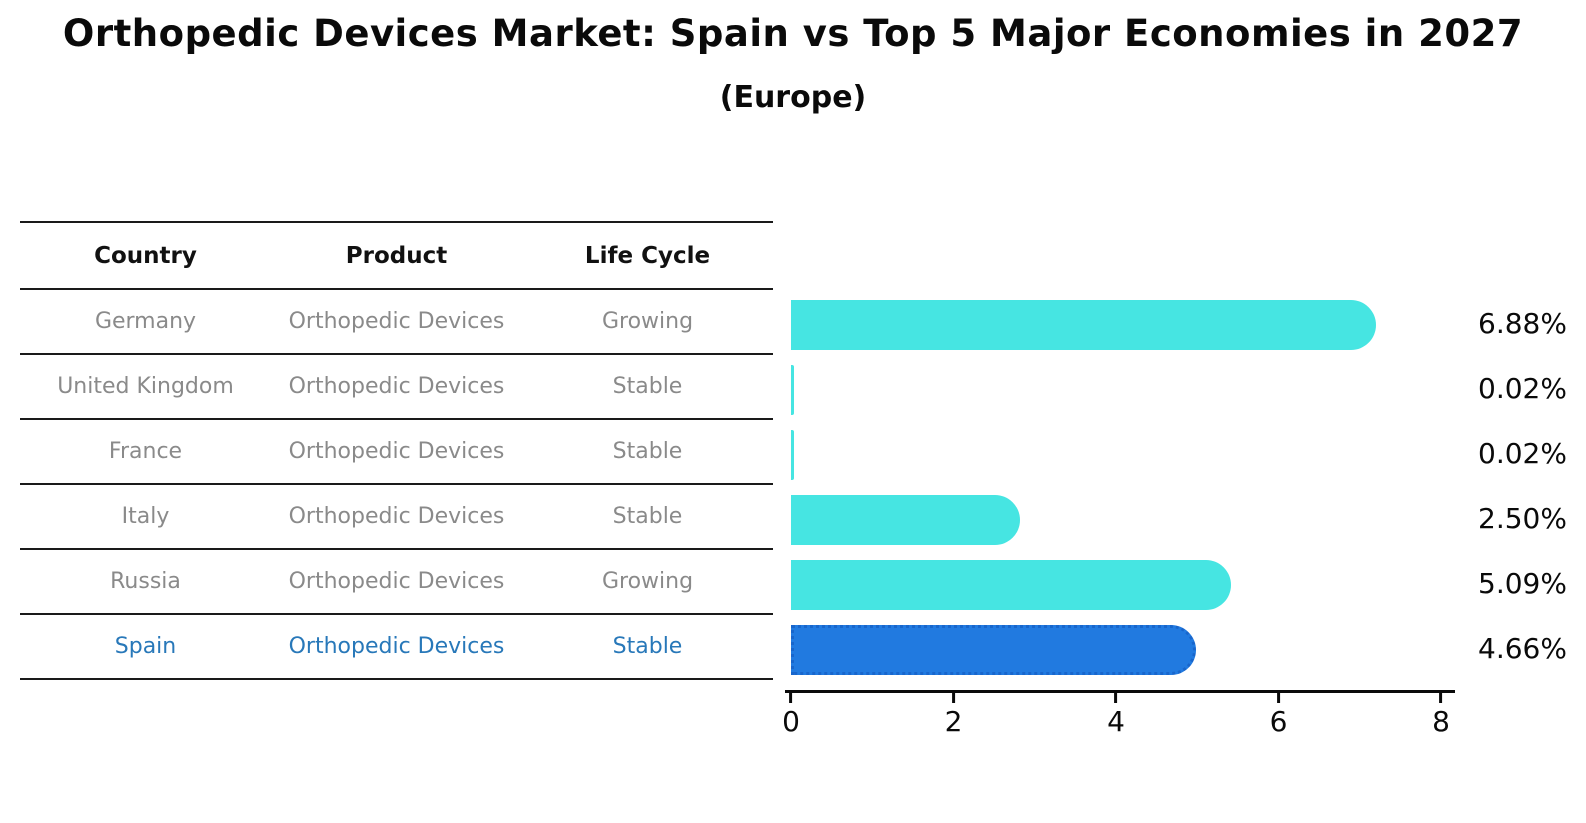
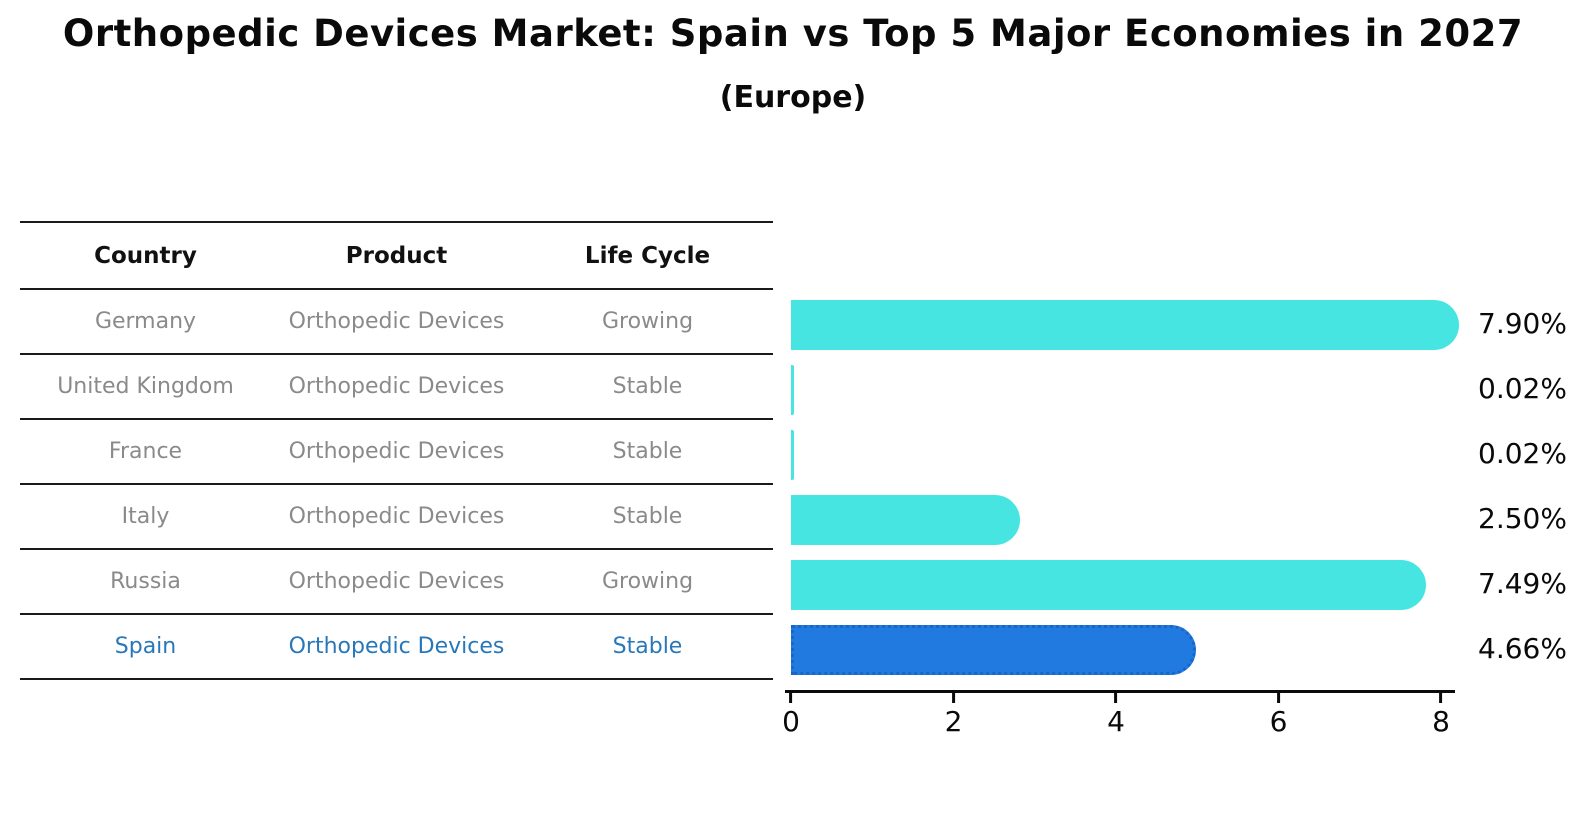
Germany: 6.88% -> 7.90%
Russia: 5.09% -> 7.49%
